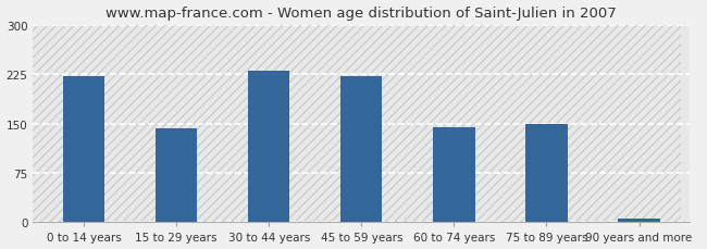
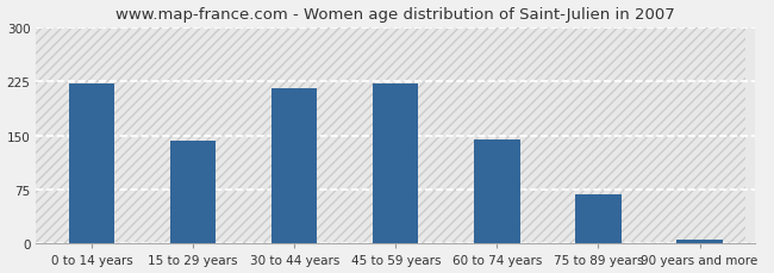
30 to 44 years: 230 -> 215
75 to 89 years: 150 -> 68
